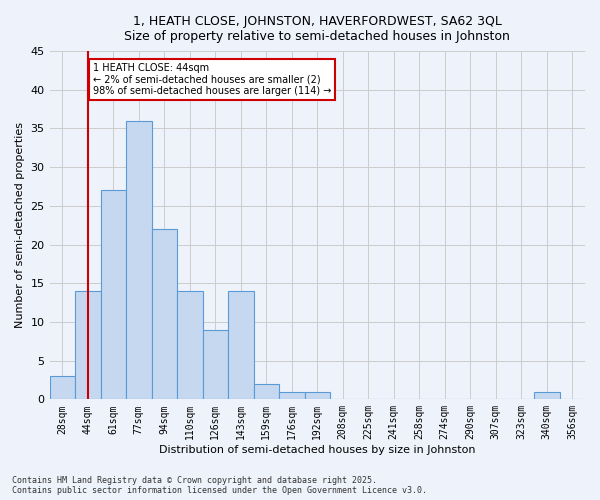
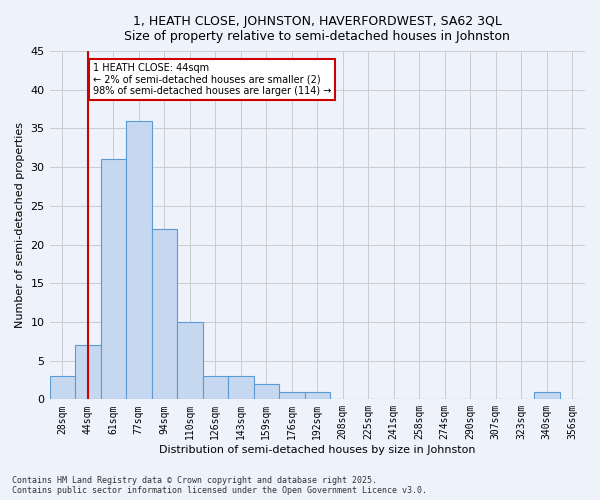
44sqm: 14 -> 7
61sqm: 27 -> 31
110sqm: 14 -> 10
126sqm: 9 -> 3
143sqm: 14 -> 3
